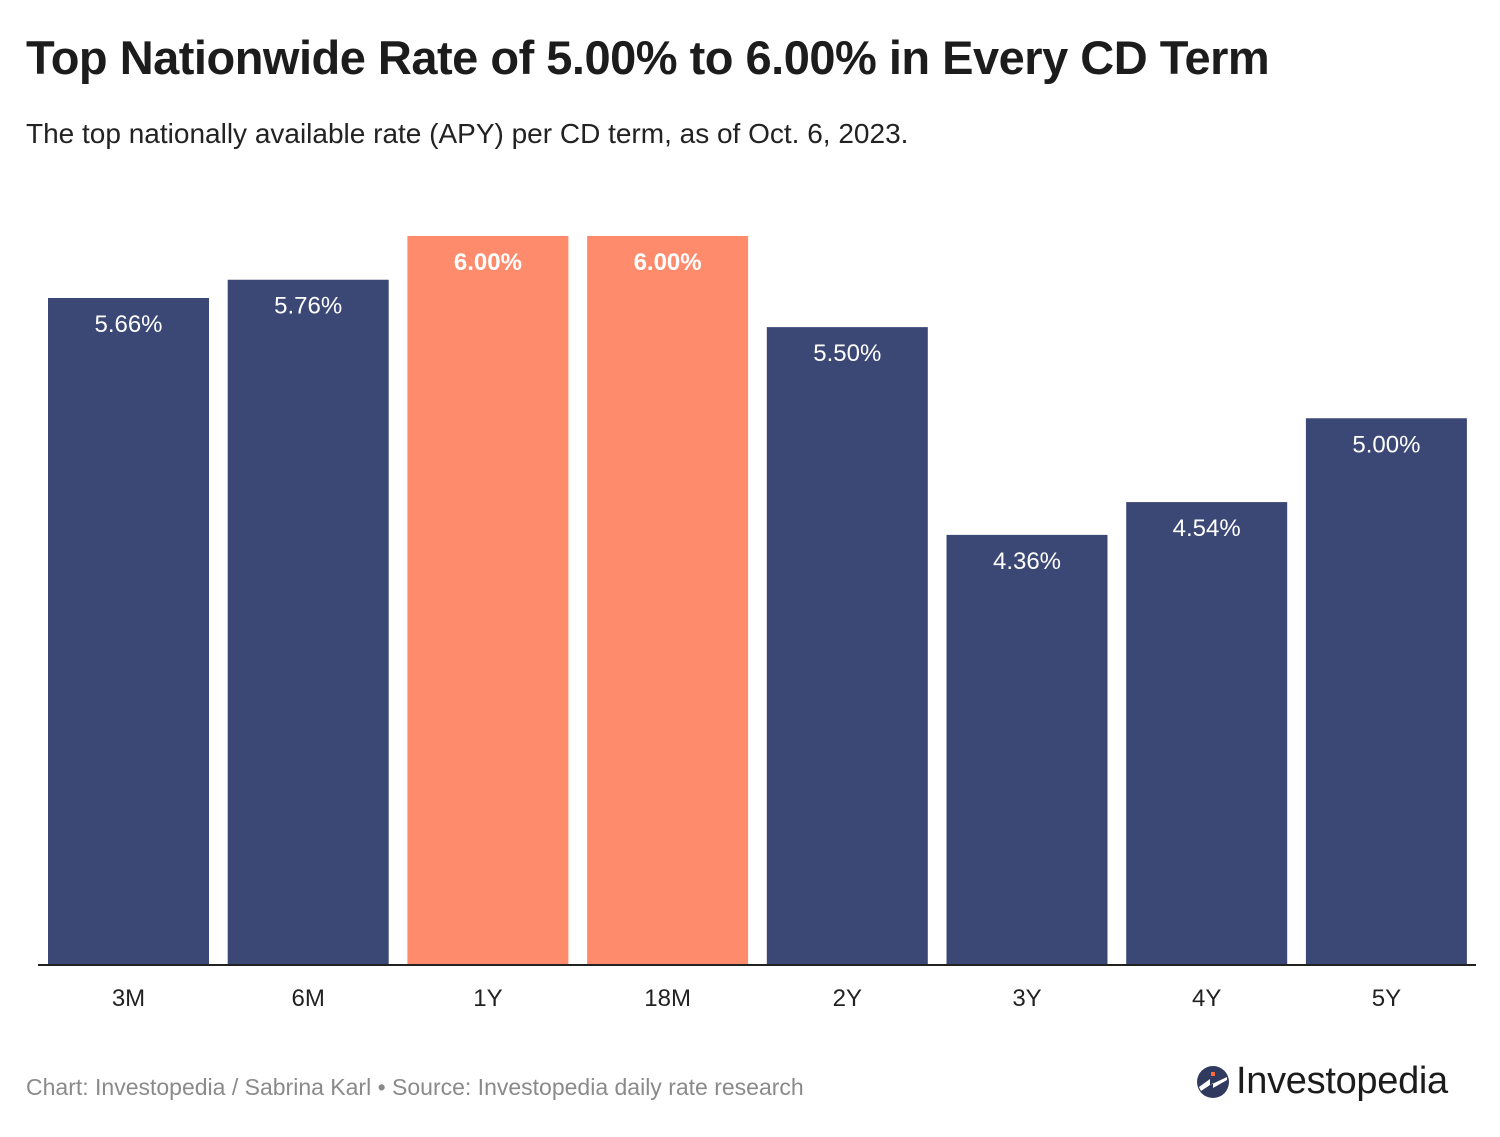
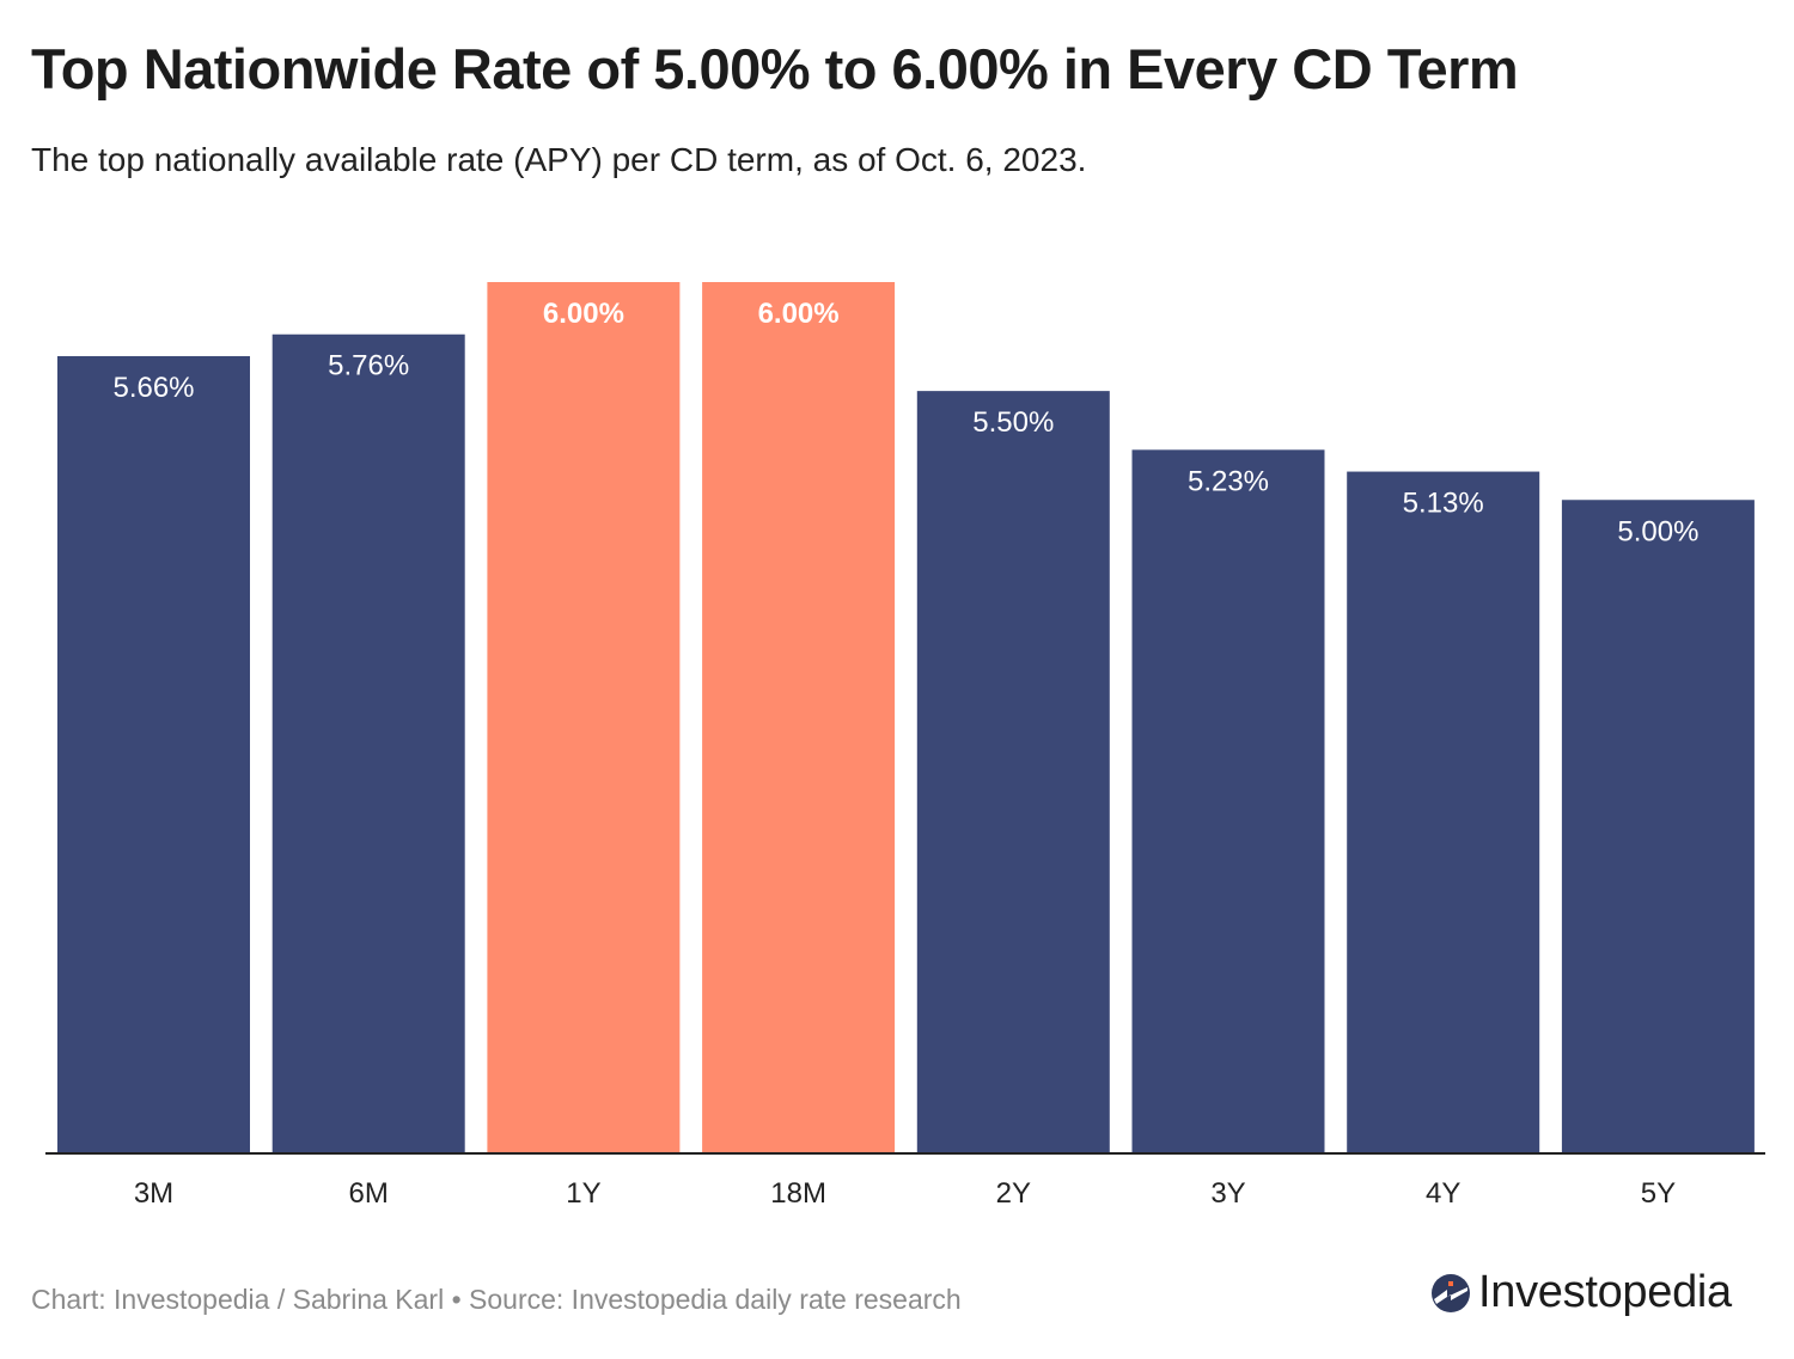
3Y: 4.36% -> 5.23%
4Y: 4.54% -> 5.13%
